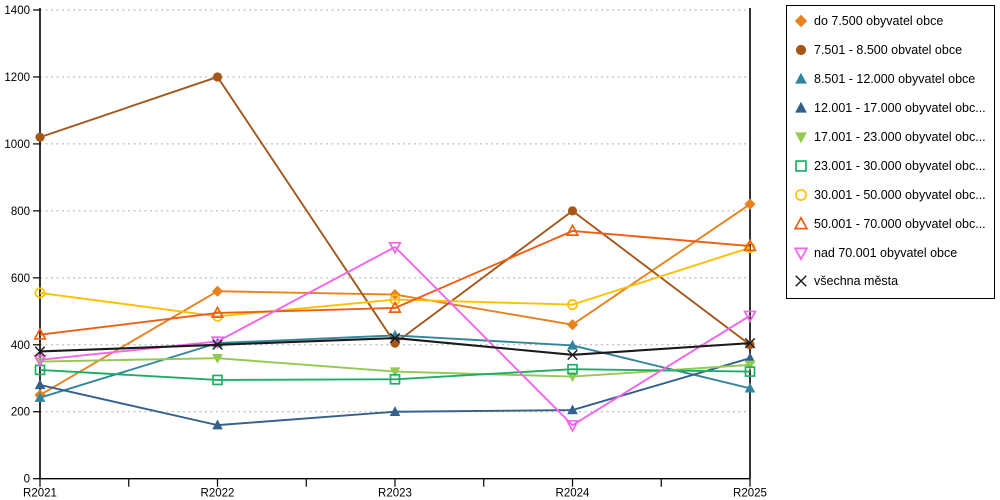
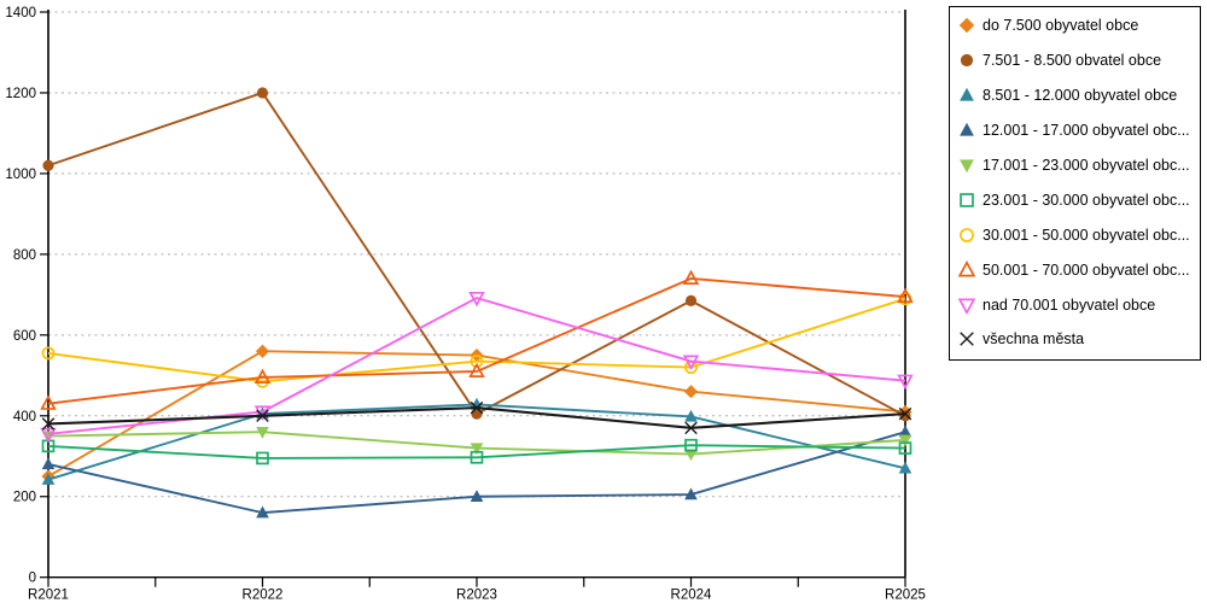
7.501 - 8.500 obvatel obce/R2024: 800 -> 680
nad 70.001 obyvatel obce/R2024: 160 -> 540
do 7.500 obyvatel obce/R2025: 820 -> 410
